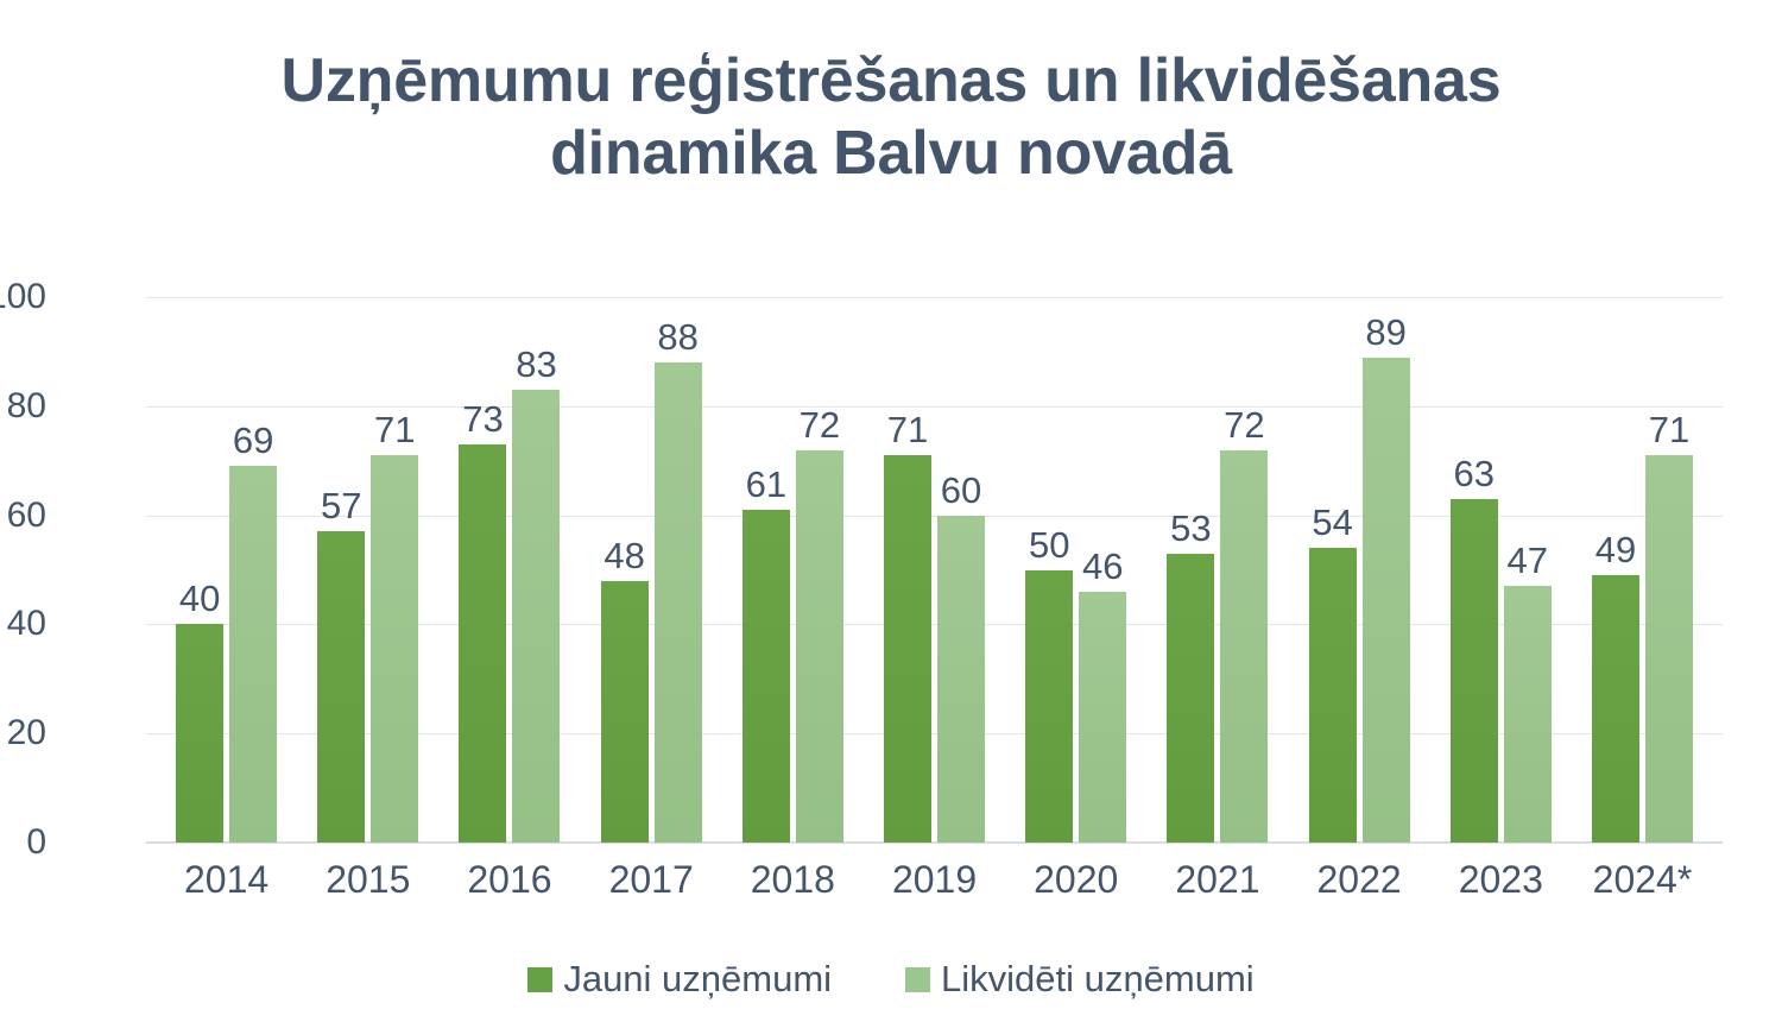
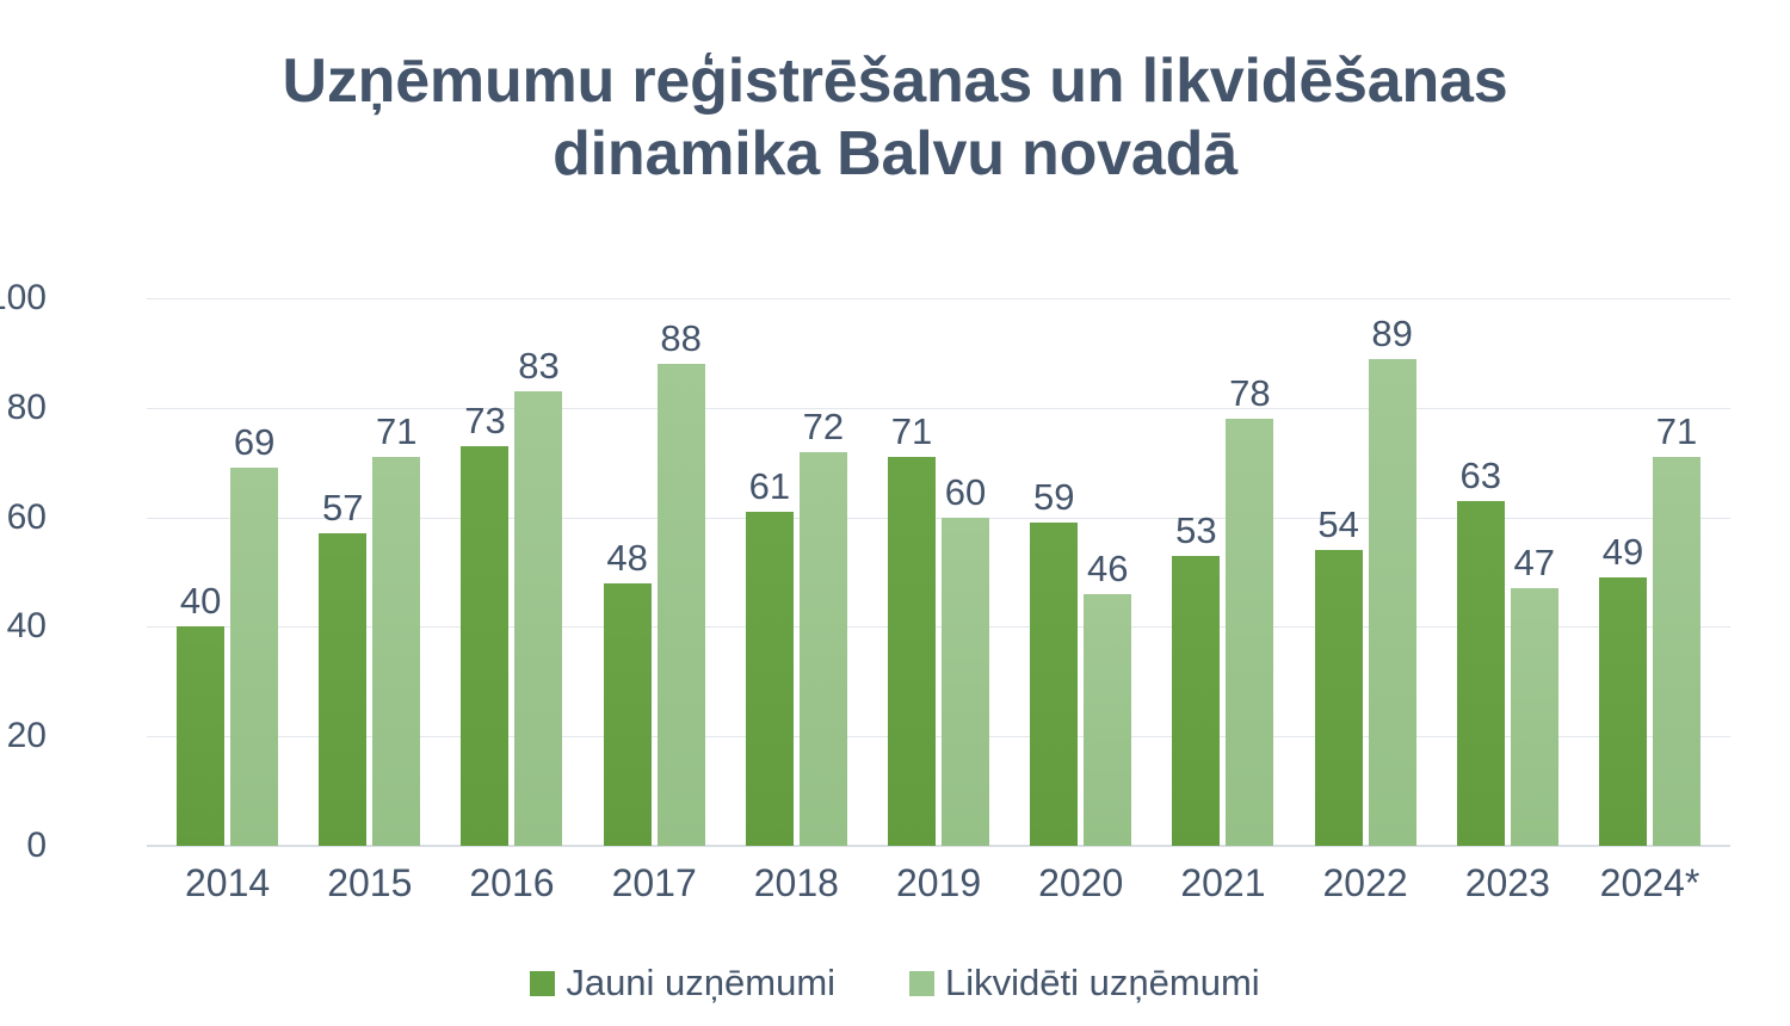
Jauni uzņēmumi/2020: 50 -> 59
Likvidēti uzņēmumi/2021: 72 -> 78
